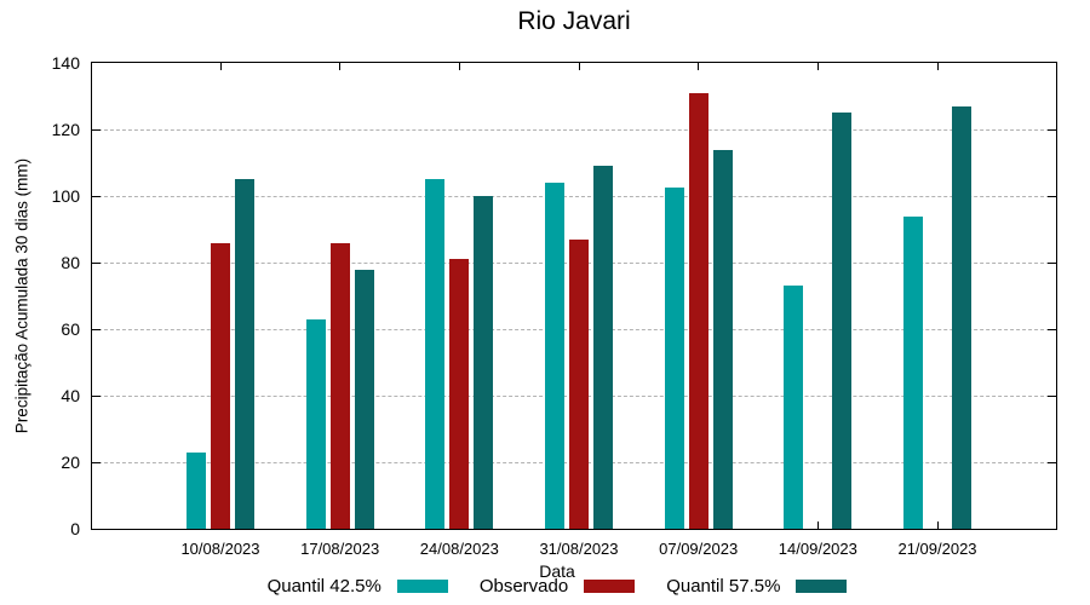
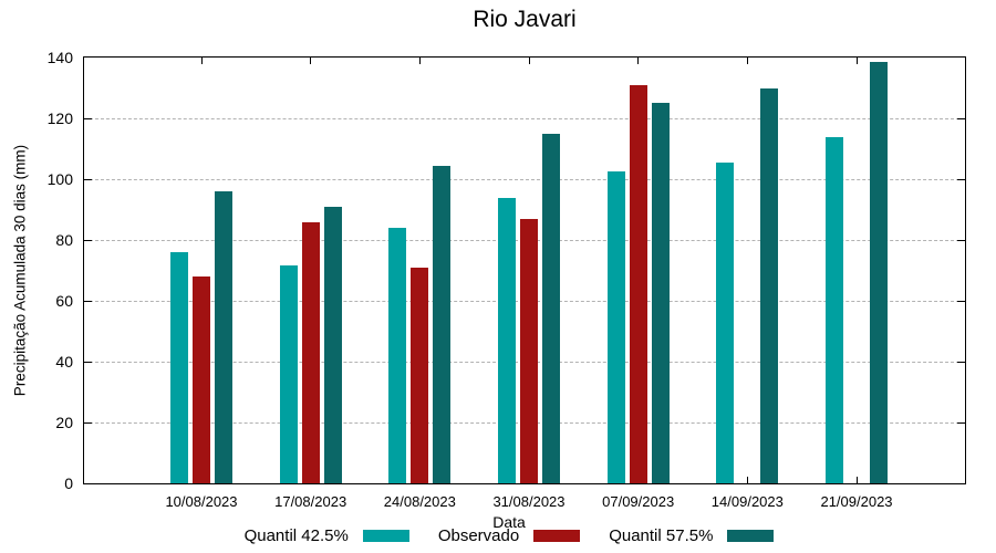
Quantil 42.5%/10/08/2023: 23 -> 76
Observado/10/08/2023: 86 -> 68
Quantil 57.5%/10/08/2023: 105 -> 96
Quantil 42.5%/17/08/2023: 63 -> 72
Quantil 57.5%/17/08/2023: 78 -> 91
Quantil 42.5%/24/08/2023: 105 -> 84
Observado/24/08/2023: 81 -> 71
Quantil 57.5%/24/08/2023: 100 -> 104
Quantil 42.5%/31/08/2023: 104 -> 94
Quantil 57.5%/31/08/2023: 109 -> 115
Quantil 57.5%/07/09/2023: 114 -> 125
Quantil 42.5%/14/09/2023: 73 -> 106
Quantil 57.5%/14/09/2023: 125 -> 130
Quantil 42.5%/21/09/2023: 94 -> 114
Quantil 57.5%/21/09/2023: 127 -> 138
